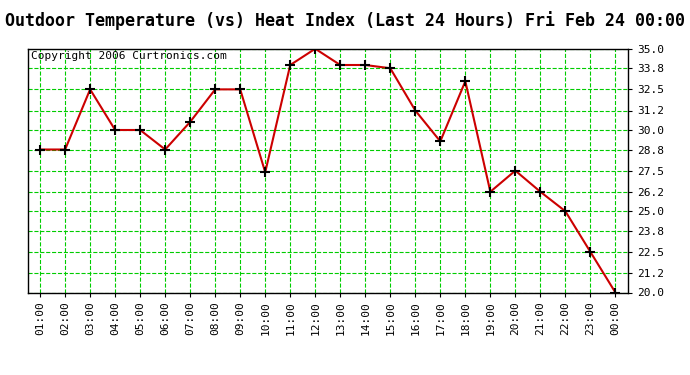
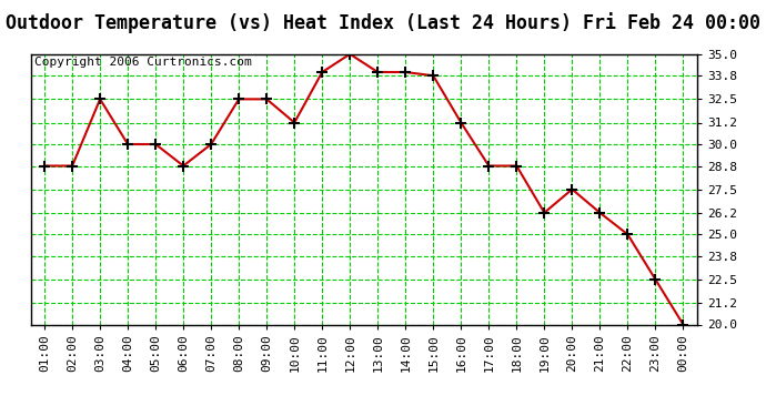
07:00: 30.5 -> 30.0
10:00: 27.4 -> 31.2
17:00: 29.3 -> 28.8
18:00: 33.0 -> 28.8
